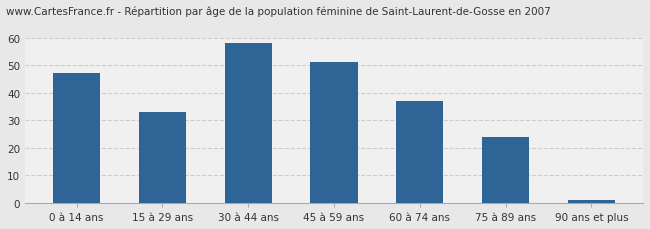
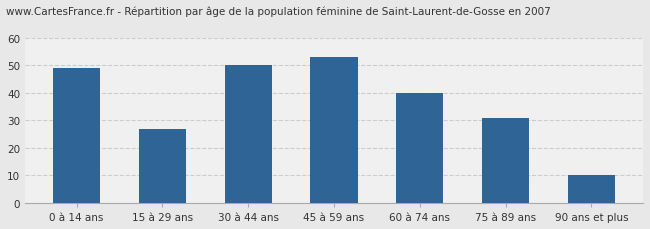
0 à 14 ans: 47 -> 49
15 à 29 ans: 33 -> 27
30 à 44 ans: 58 -> 50
45 à 59 ans: 51 -> 53
60 à 74 ans: 37 -> 40
75 à 89 ans: 24 -> 31
90 ans et plus: 1 -> 10
